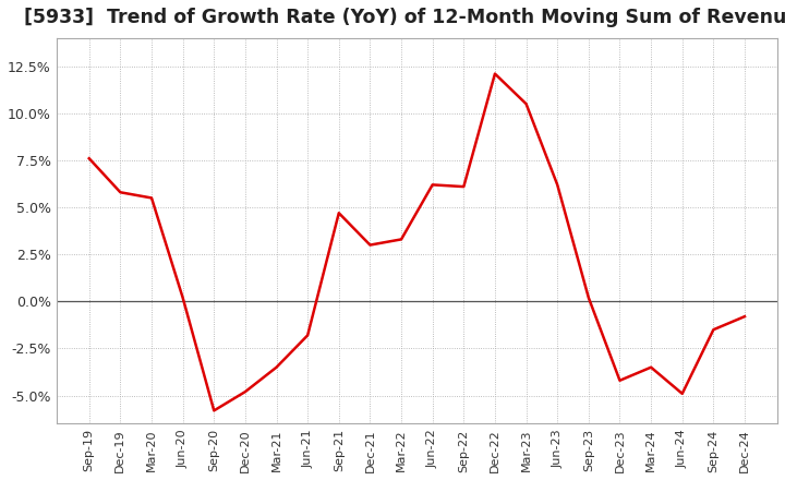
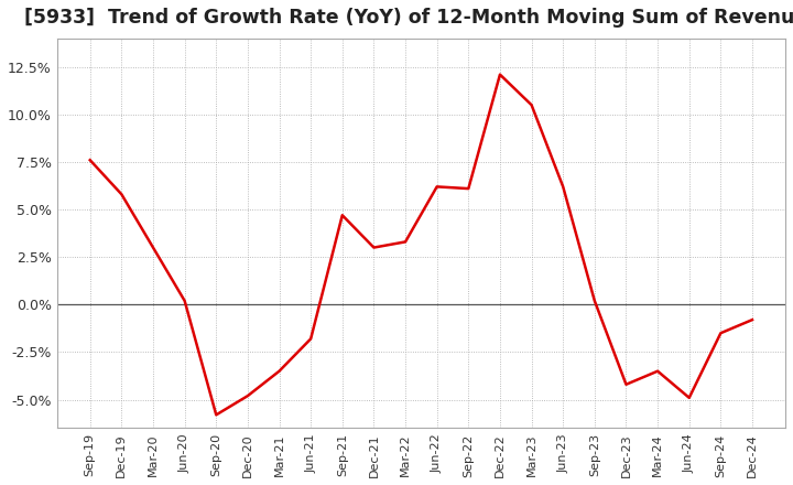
Mar-20: 5.5% -> 3.0%
